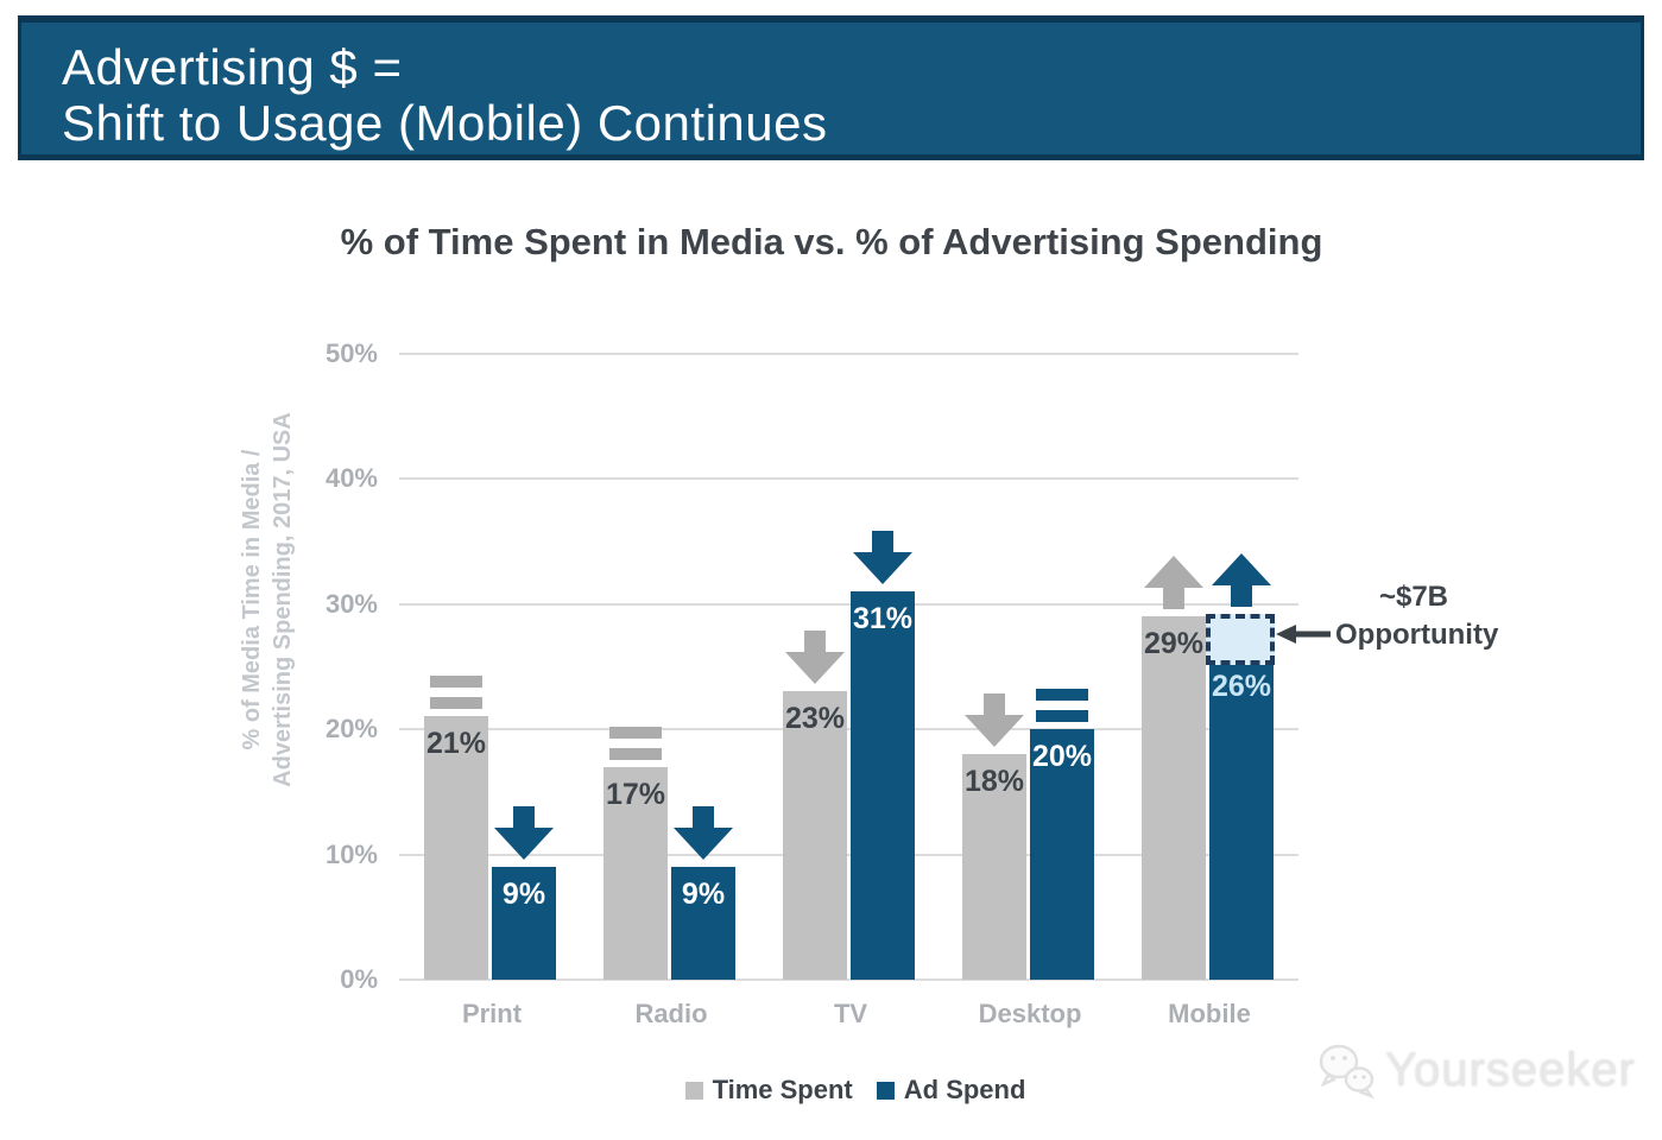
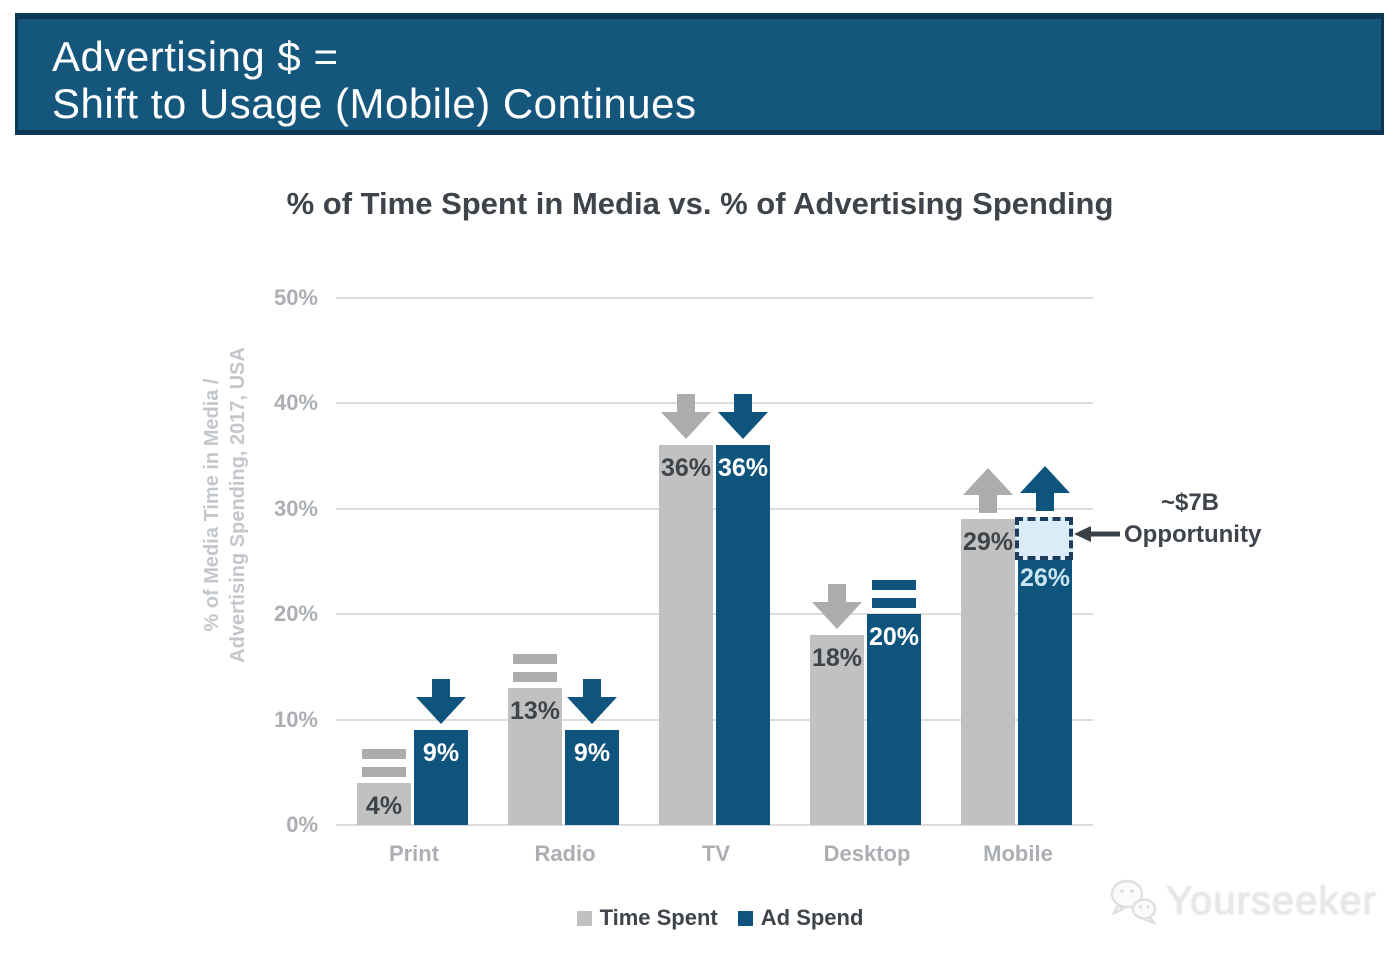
Time Spent/Print: 21% -> 4%
Time Spent/Radio: 17% -> 13%
Time Spent/TV: 23% -> 36%
Ad Spend/TV: 31% -> 36%
